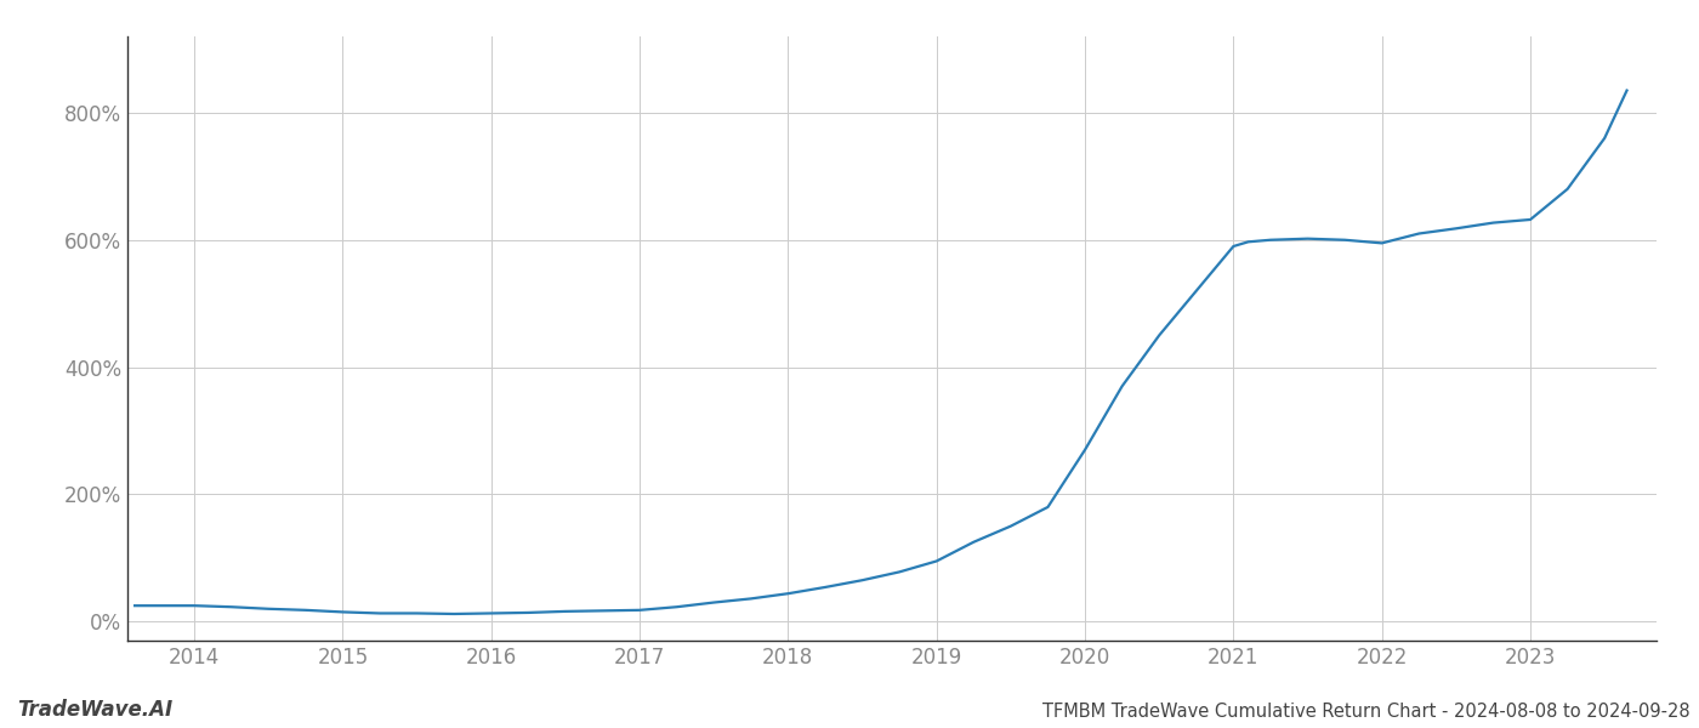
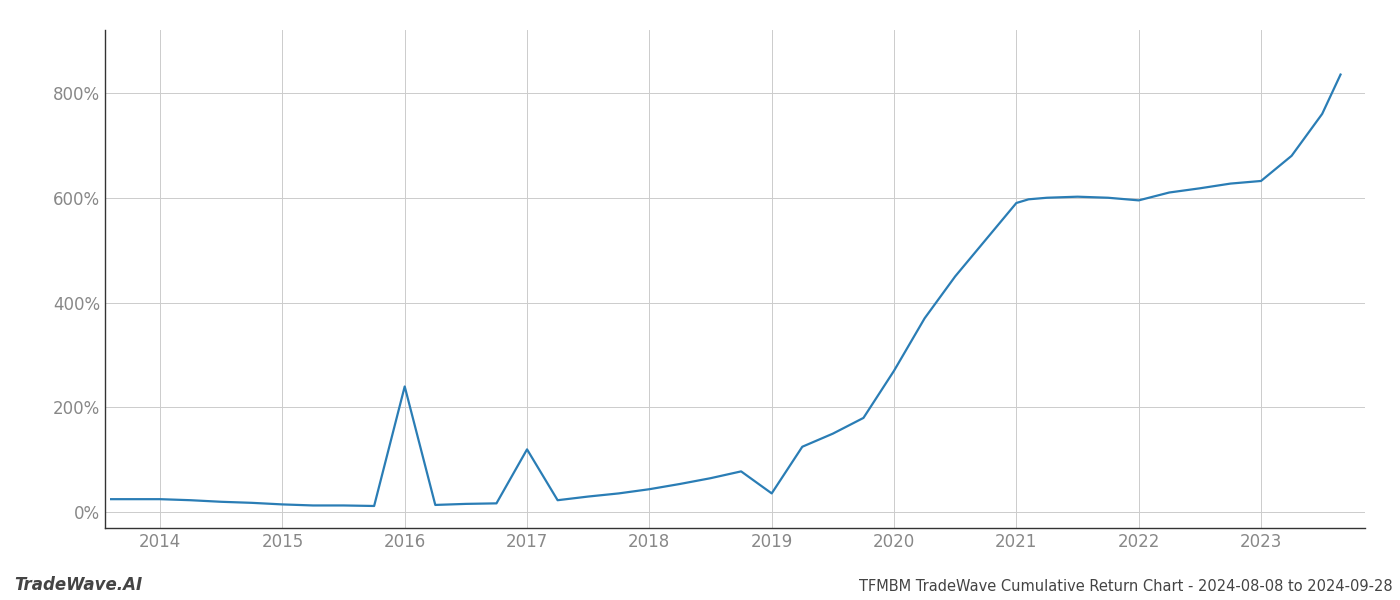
2016: 13% -> 240%
2017: 18% -> 120%
2019: 95% -> 36%
